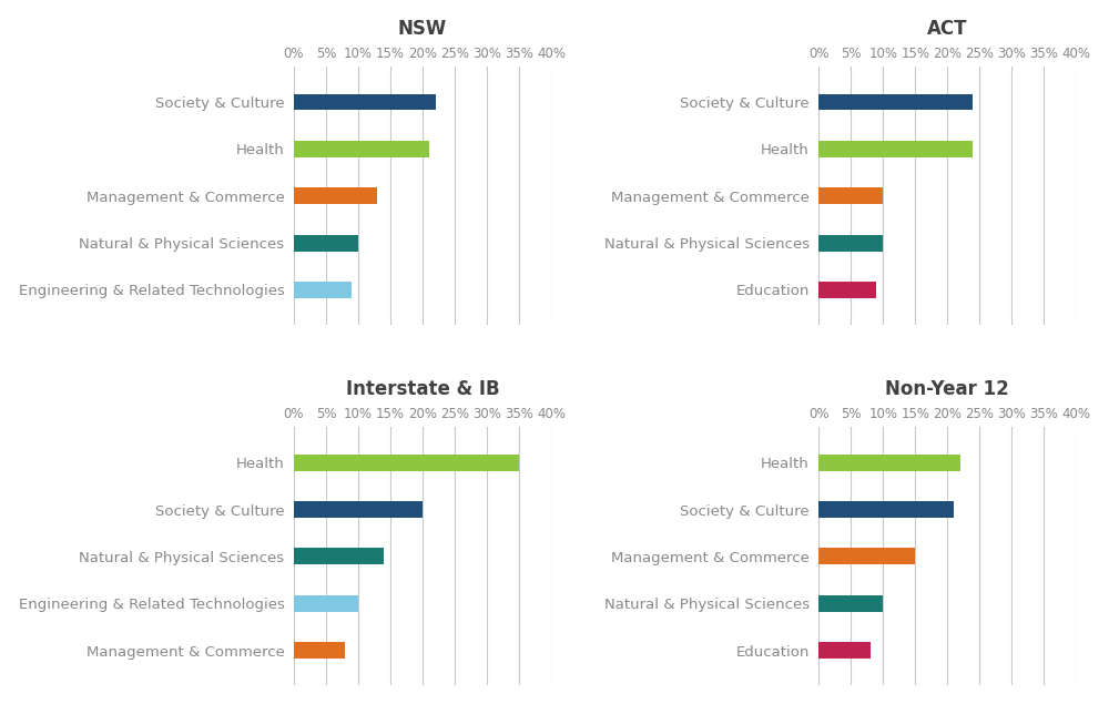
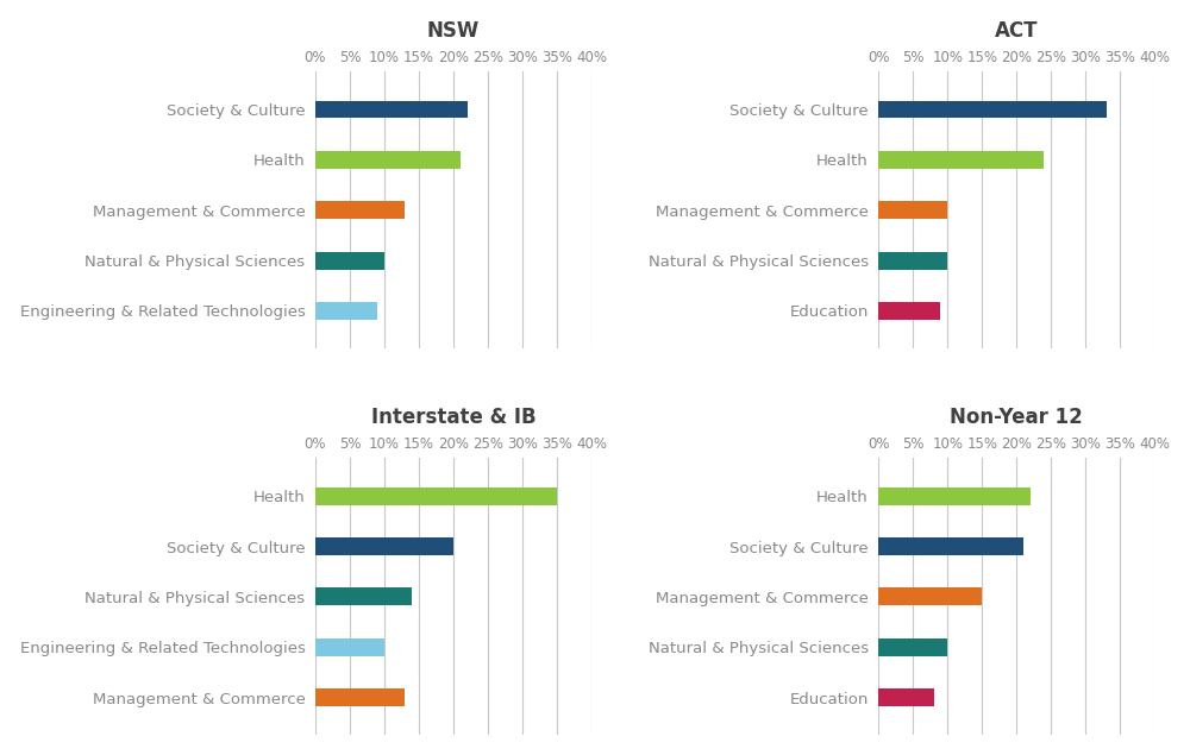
ACT/Society & Culture: 24% -> 33%
Interstate & IB/Management & Commerce: 8% -> 13%
